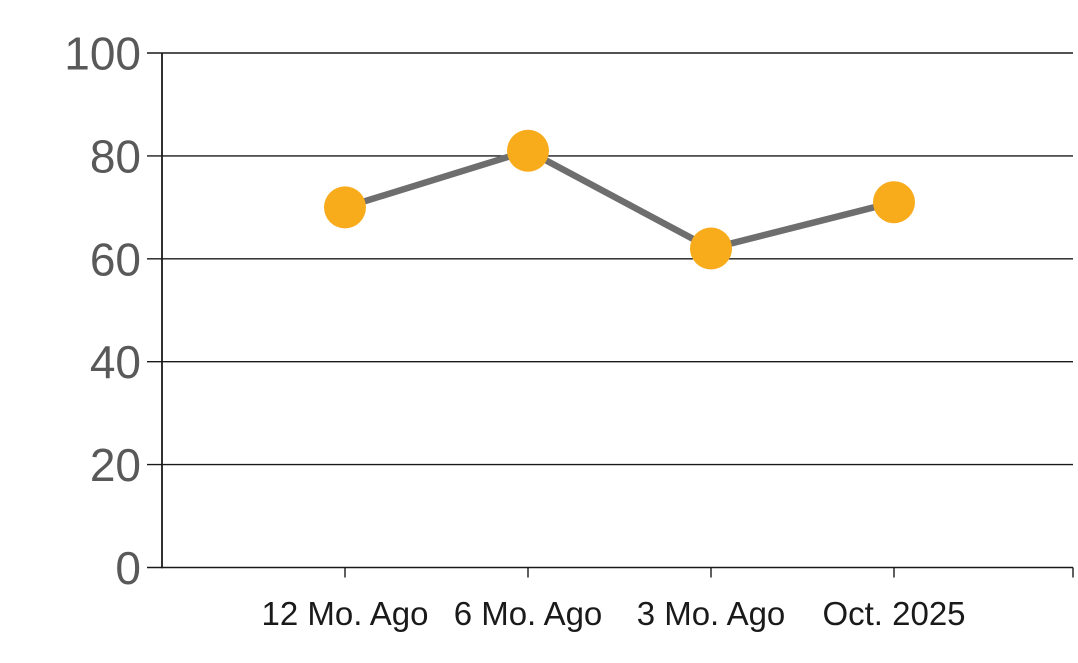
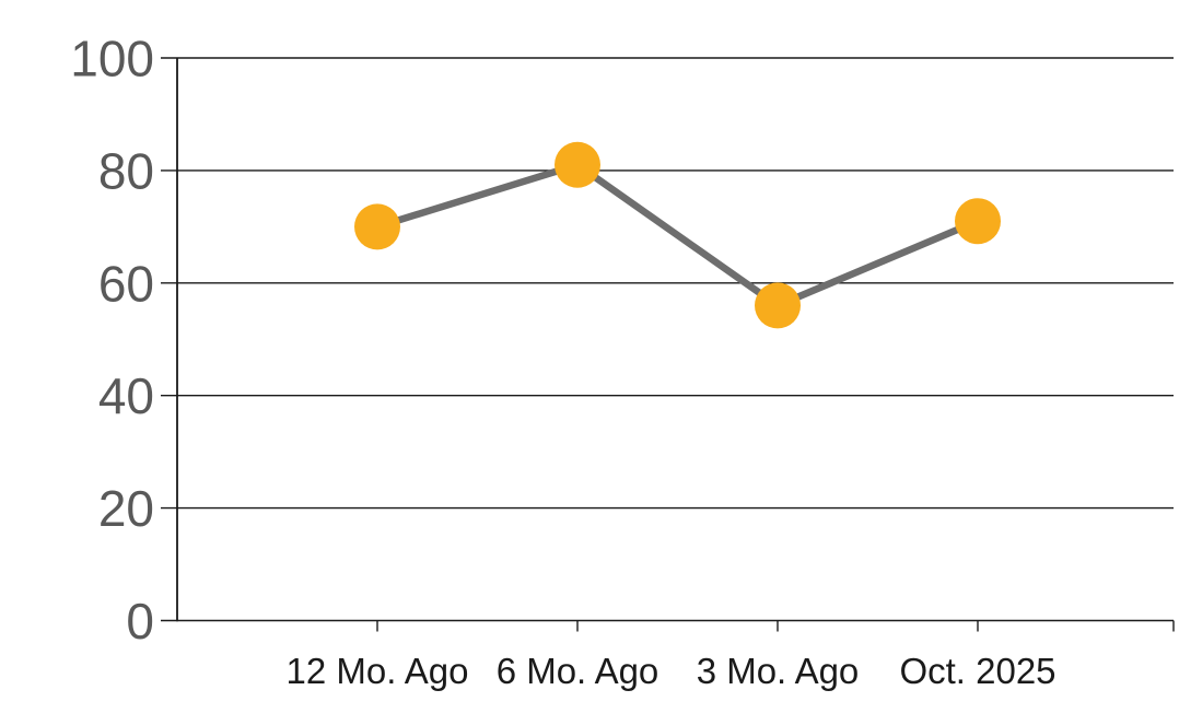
3 Mo. Ago: 62 -> 56
